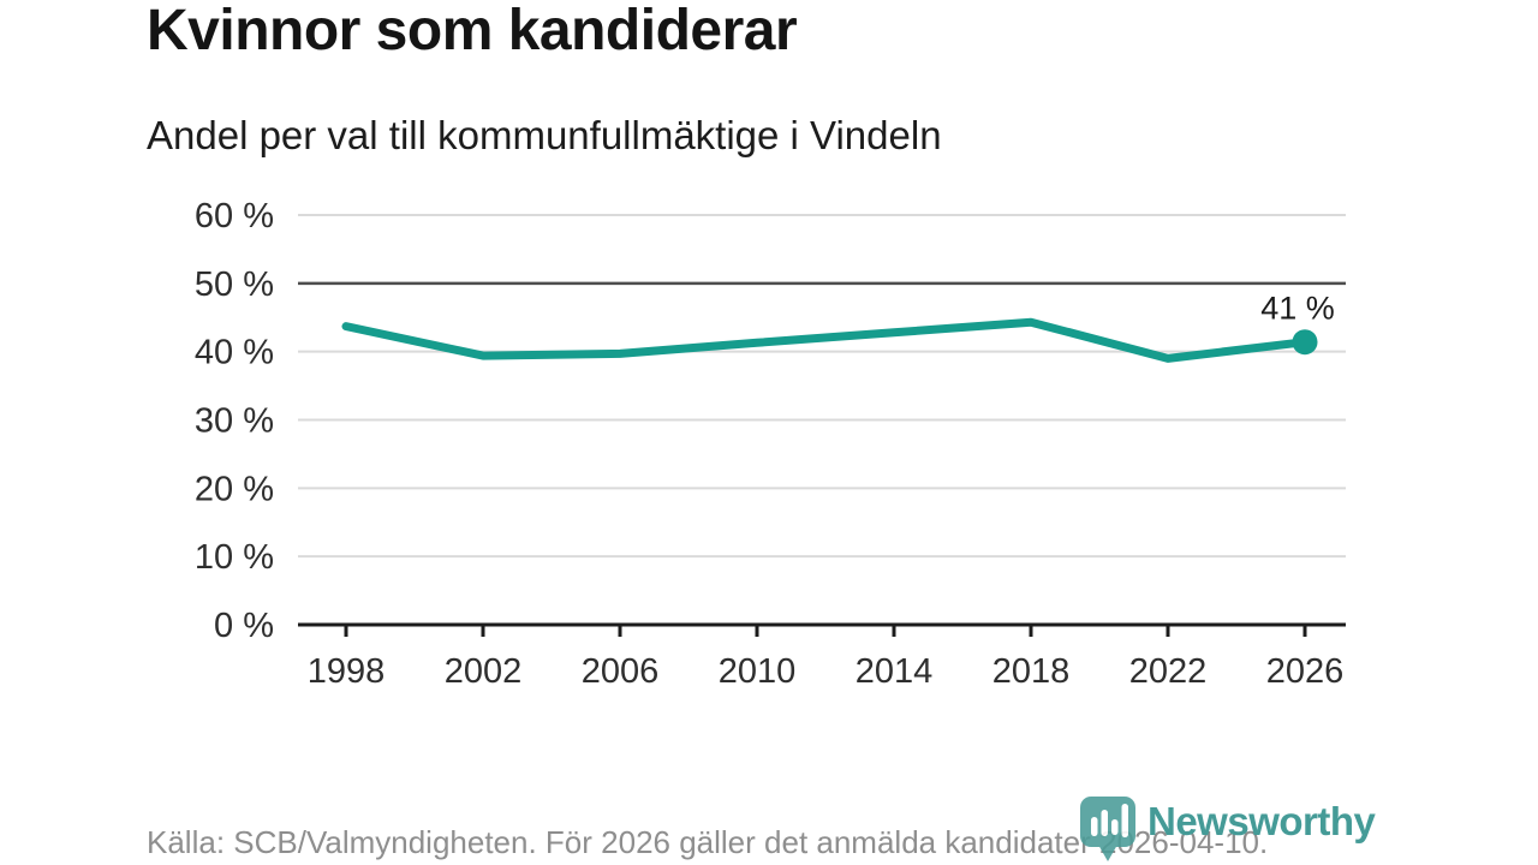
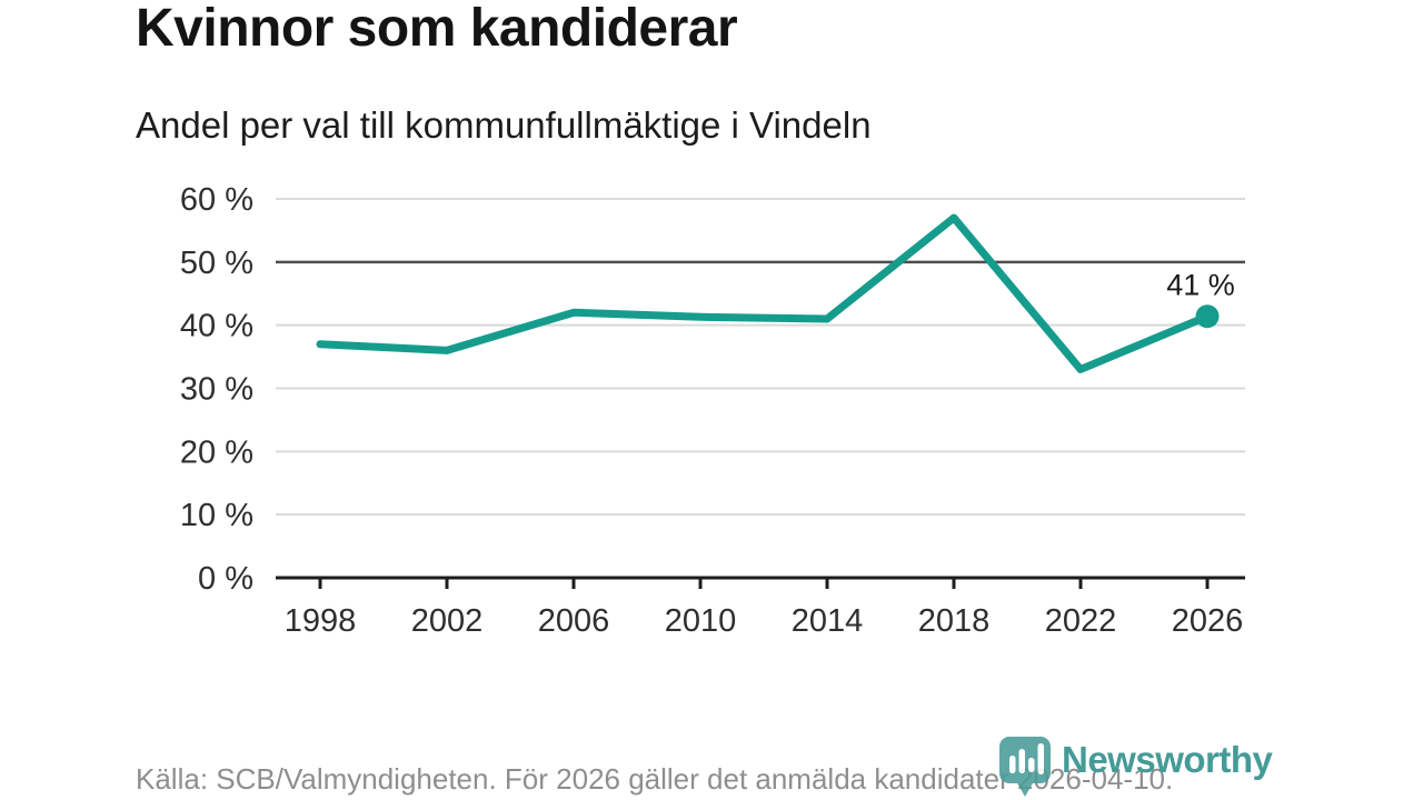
1998: 44% -> 37%
2002: 39% -> 36%
2006: 40% -> 42%
2014: 43% -> 41%
2018: 44% -> 57%
2022: 39% -> 33%
